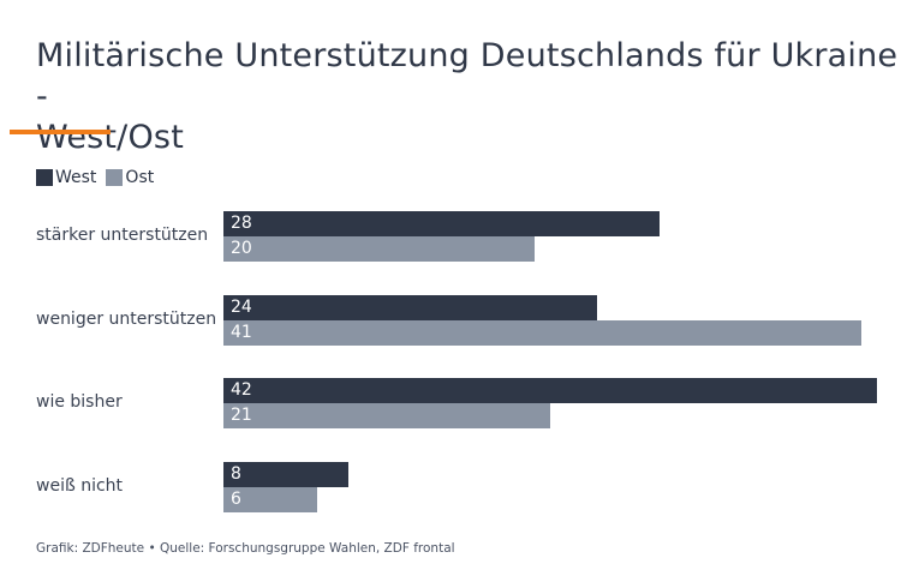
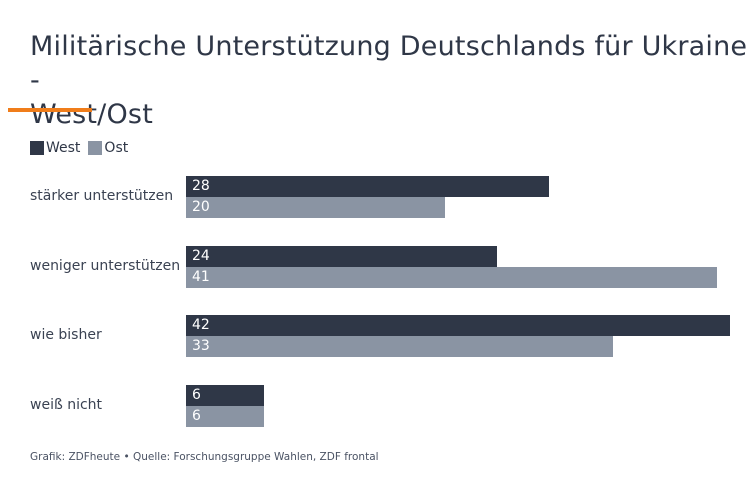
Ost/wie bisher: 21 -> 33
West/weiß nicht: 8 -> 6
